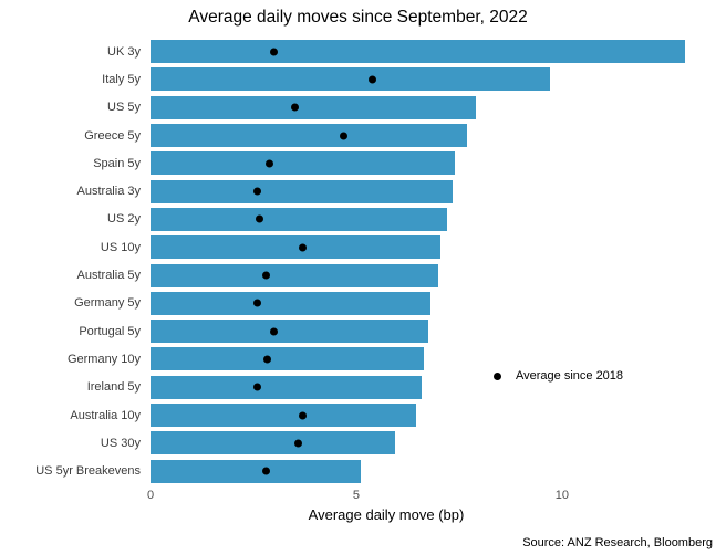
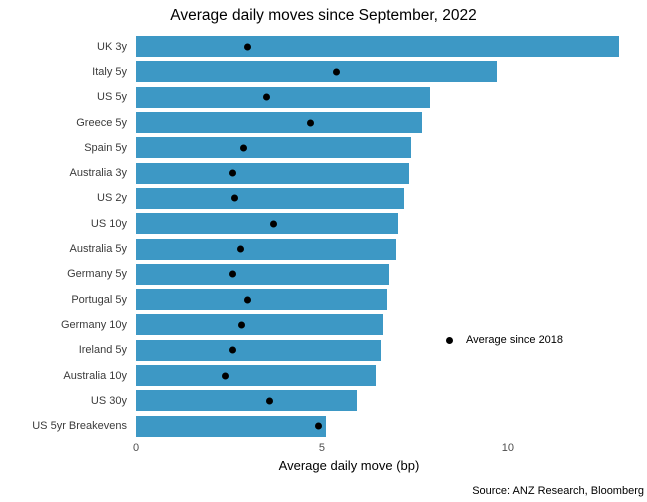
Average since 2018/Australia 10y: 3.7 -> 2.4
Average since 2018/US 5yr Breakevens: 2.8 -> 4.9
